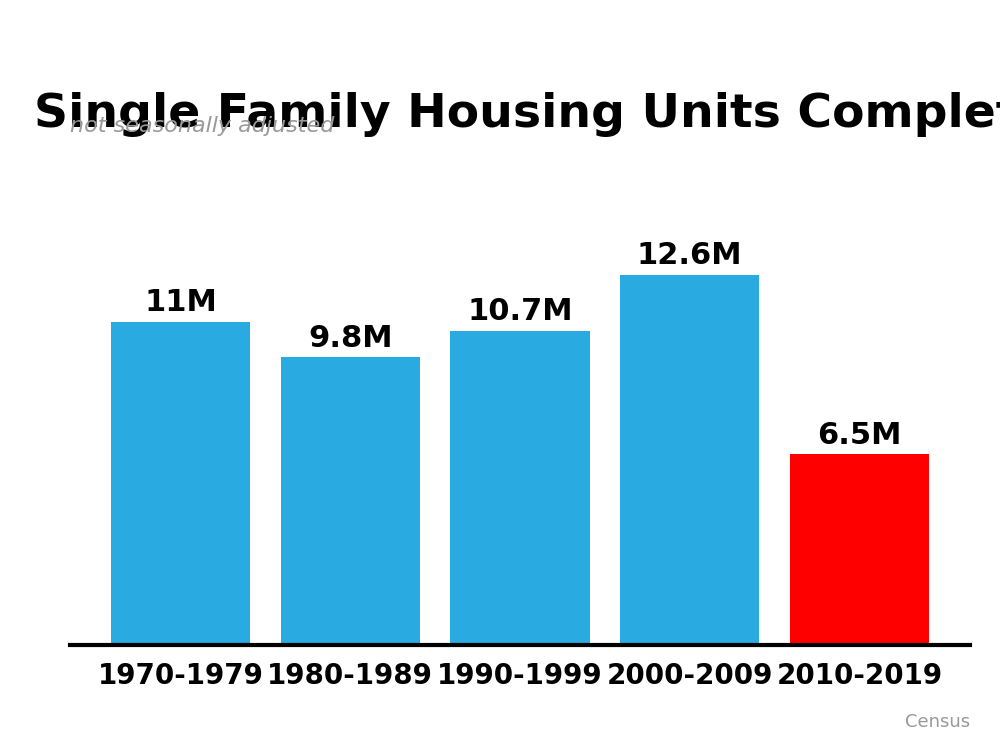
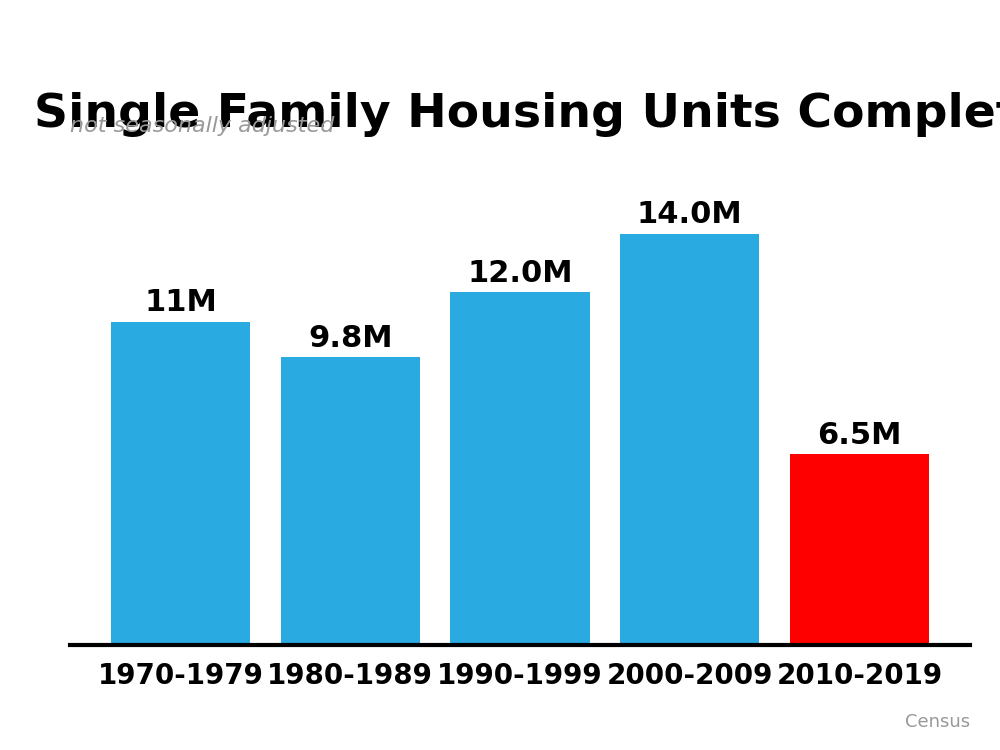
1990-1999: 10.7M -> 12.0M
2000-2009: 12.6M -> 14.0M
